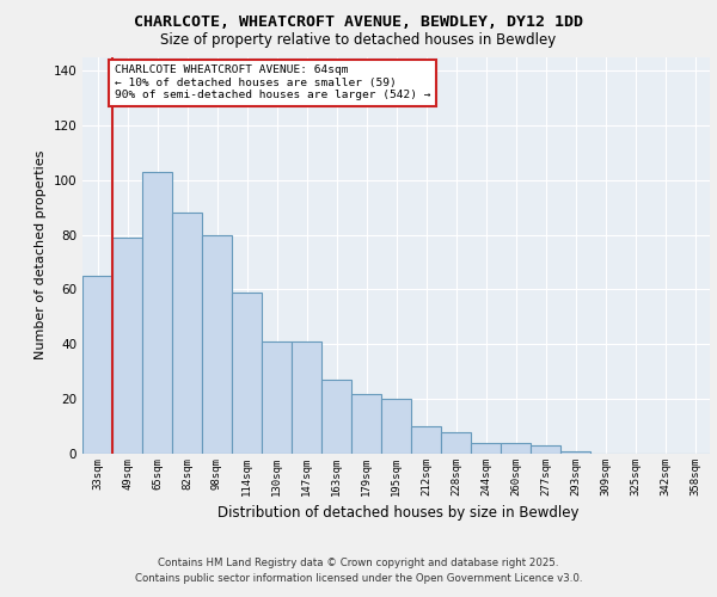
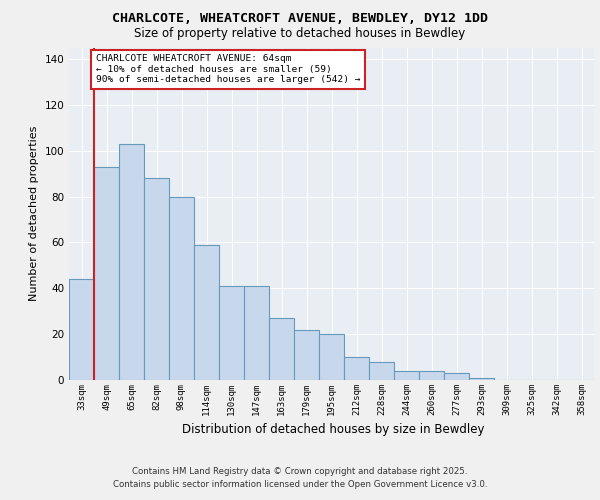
33sqm: 65 -> 44
49sqm: 79 -> 93
